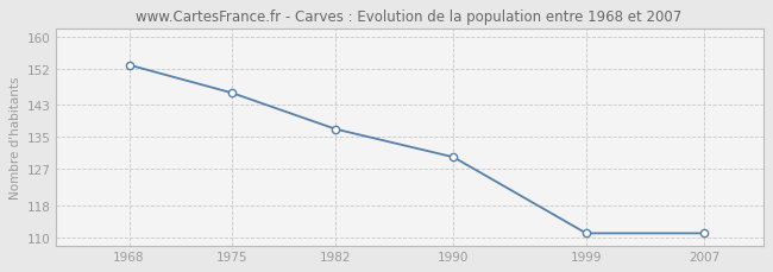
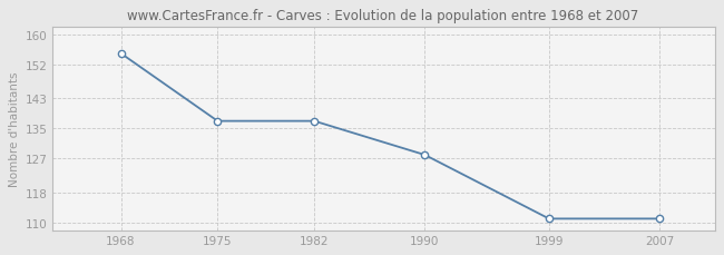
1968: 153 -> 155
1975: 146 -> 137
1990: 130 -> 128
